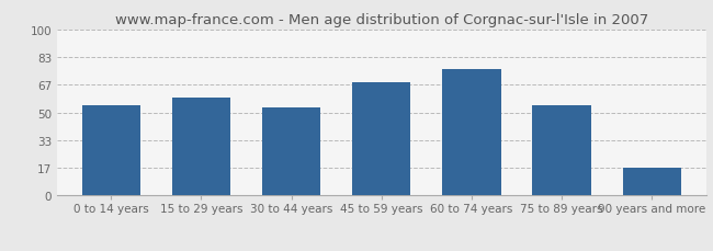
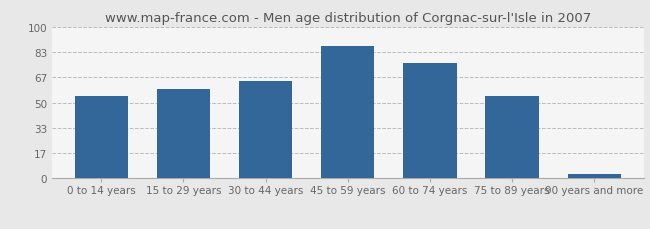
30 to 44 years: 53 -> 64
45 to 59 years: 68 -> 87
90 years and more: 17 -> 3
